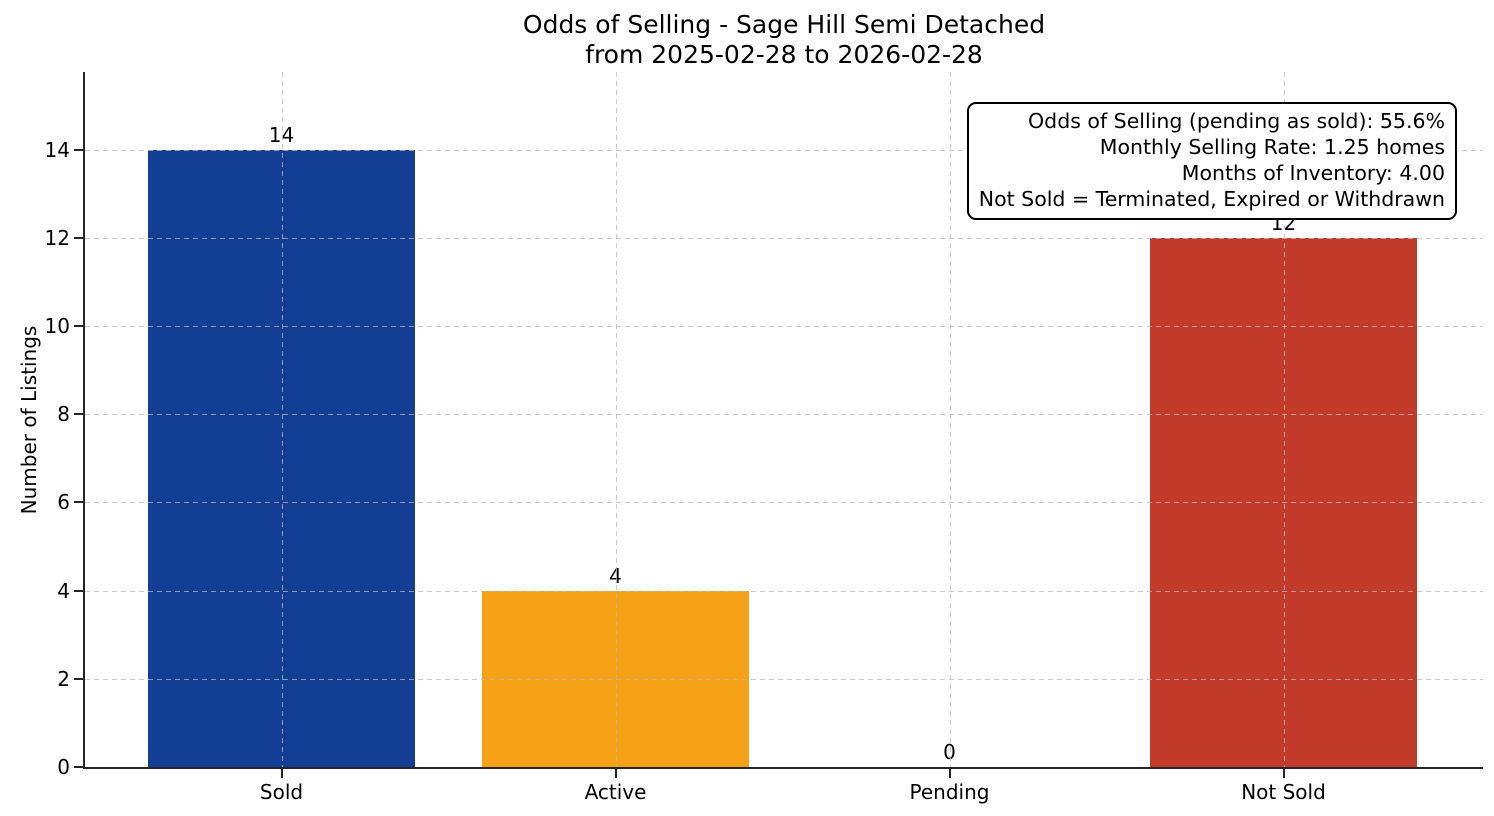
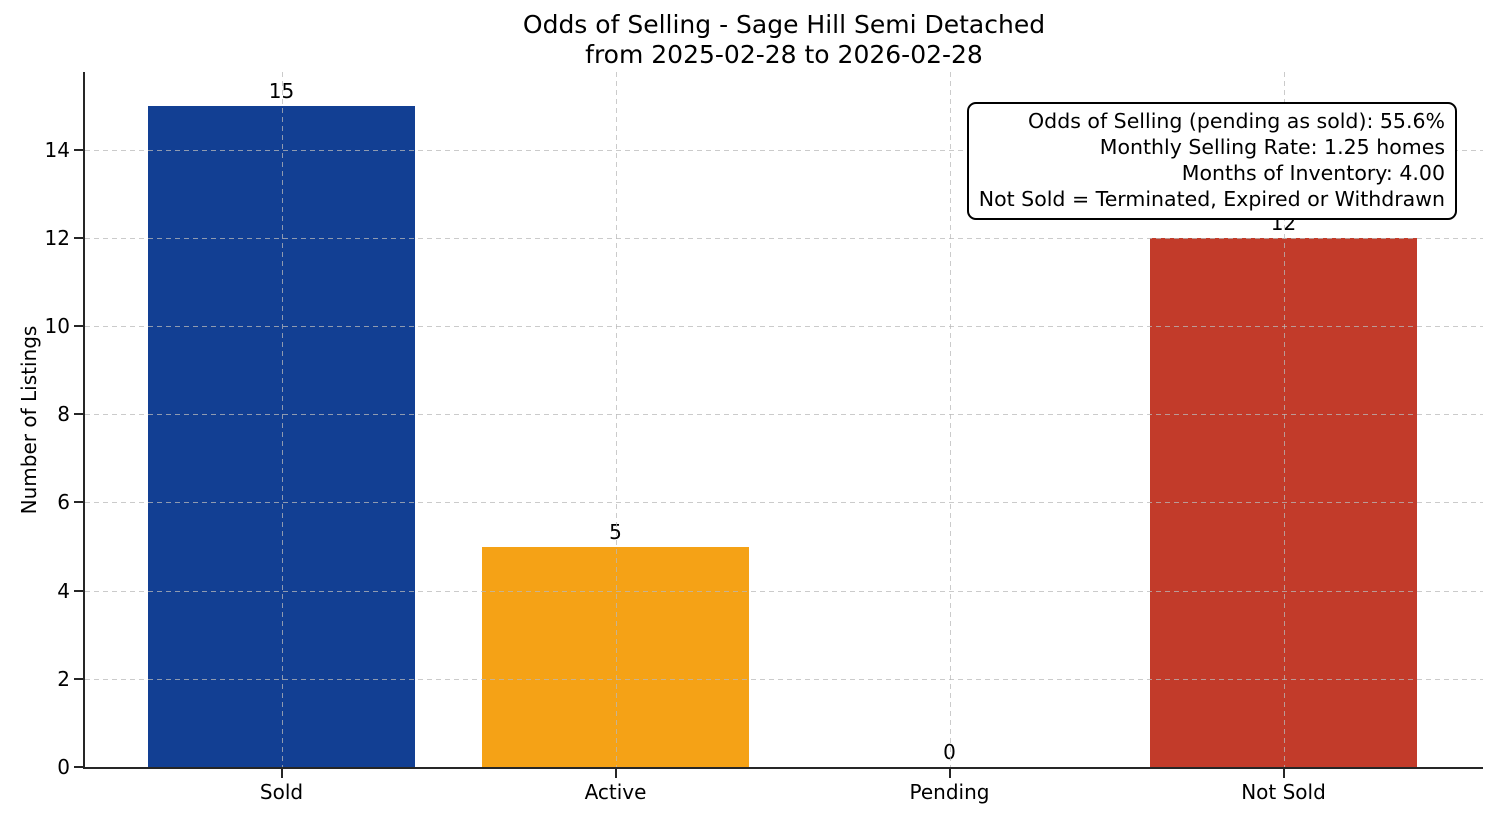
Sold: 14 -> 15
Active: 4 -> 5
